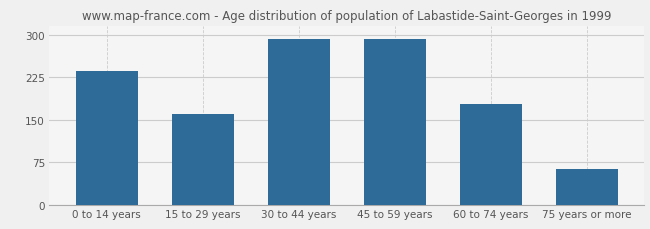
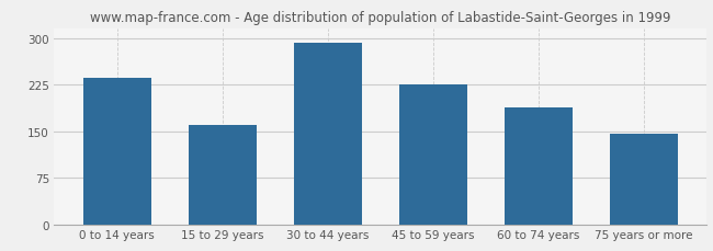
45 to 59 years: 293 -> 226
60 to 74 years: 178 -> 188
75 years or more: 63 -> 146
